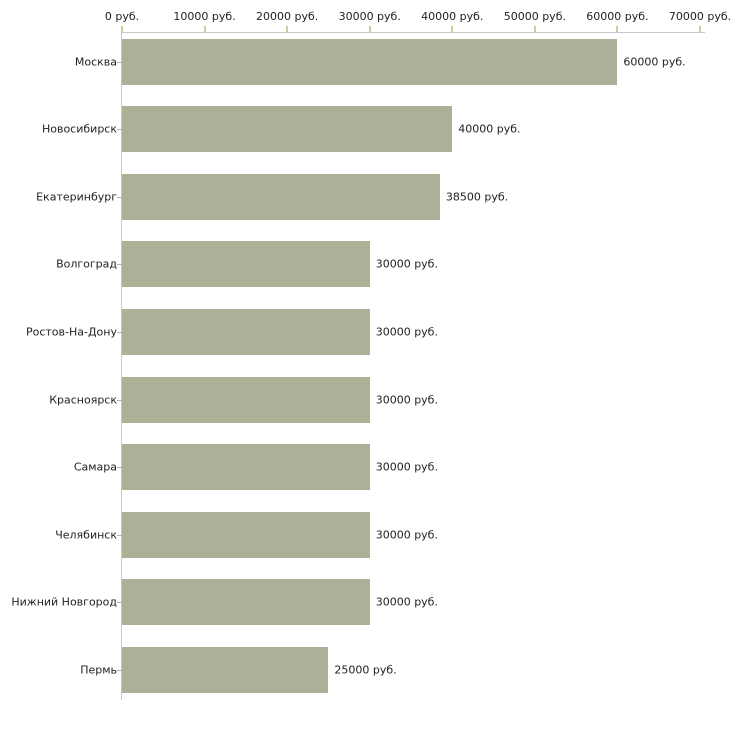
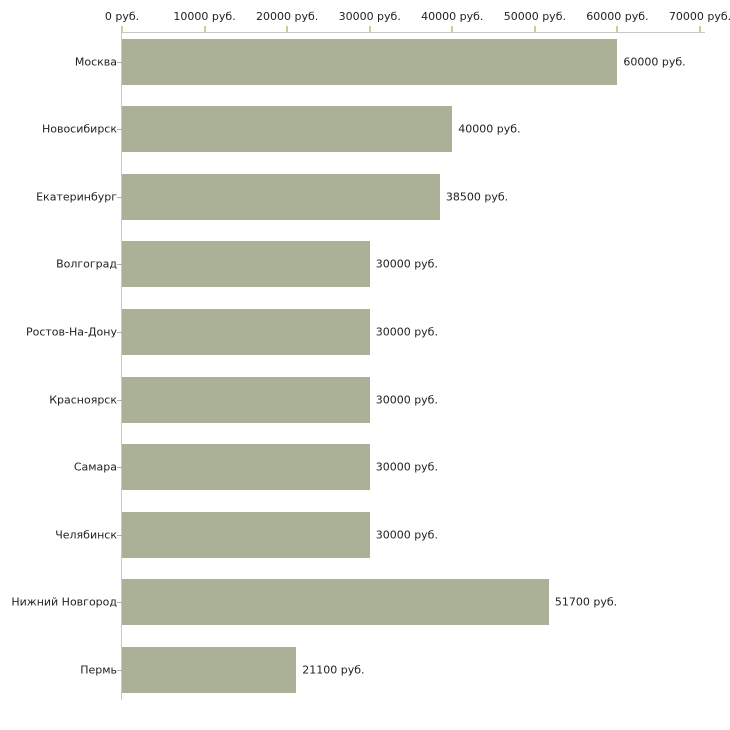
Нижний Новгород: 30000 -> 51700
Пермь: 25000 -> 21100
